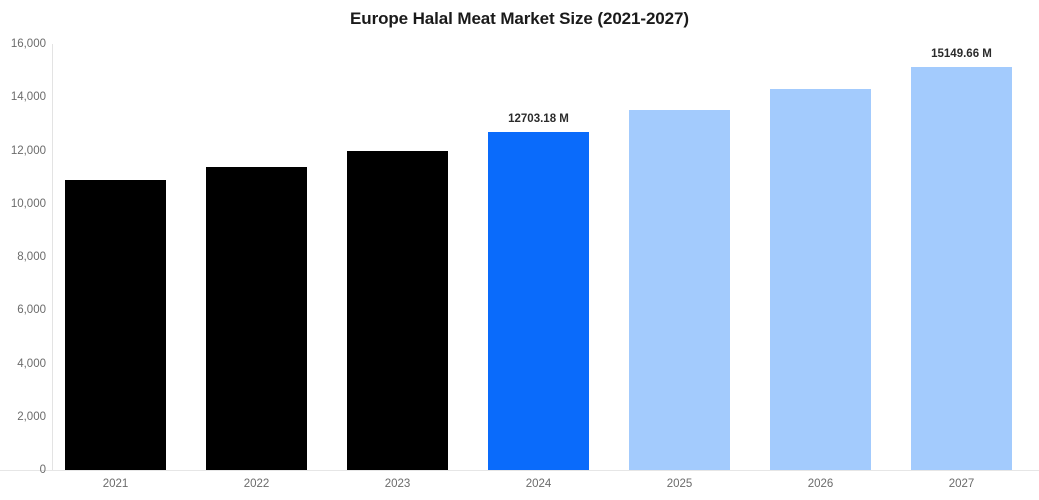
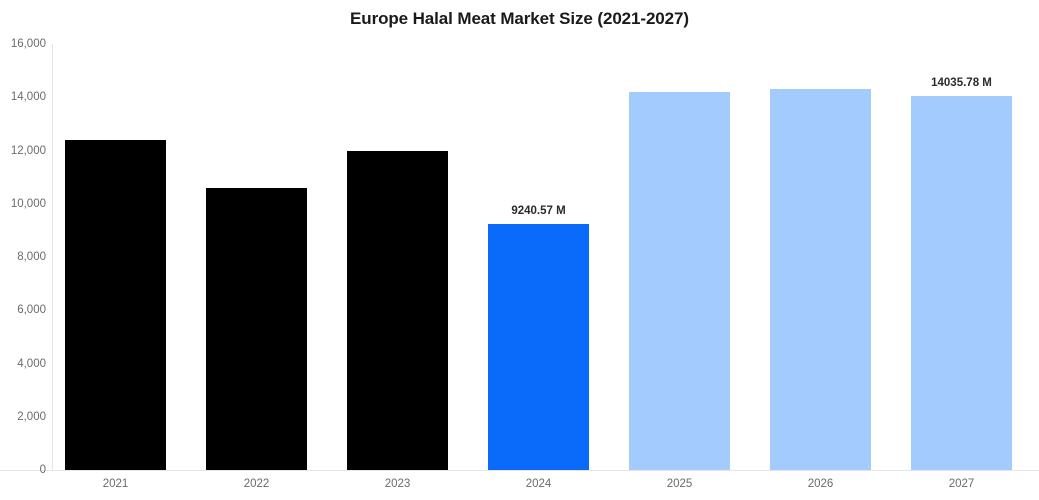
2021: 10900 -> 12400
2022: 11400 -> 10600
2024: 12703.18 -> 9240.57
2025: 13500 -> 14200
2027: 15149.66 -> 14035.78
